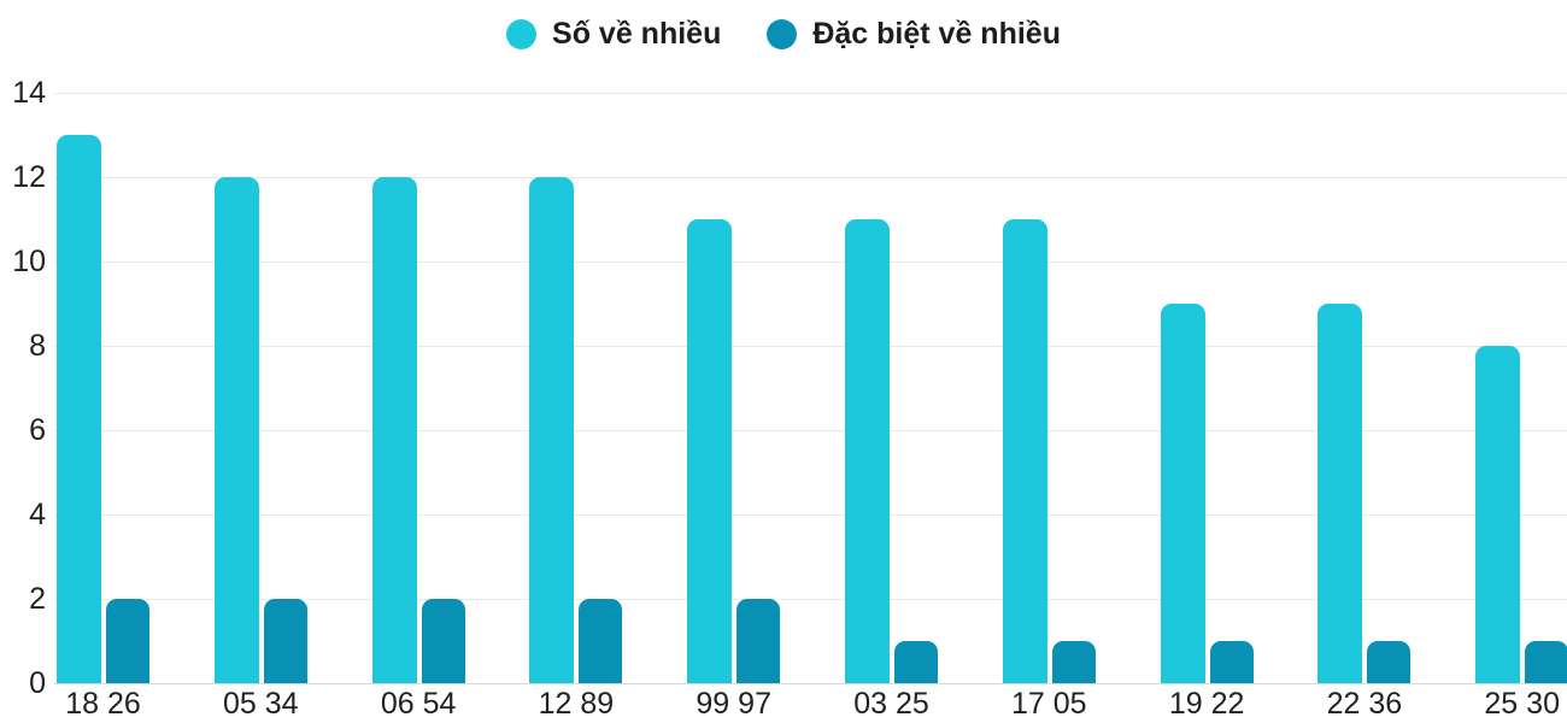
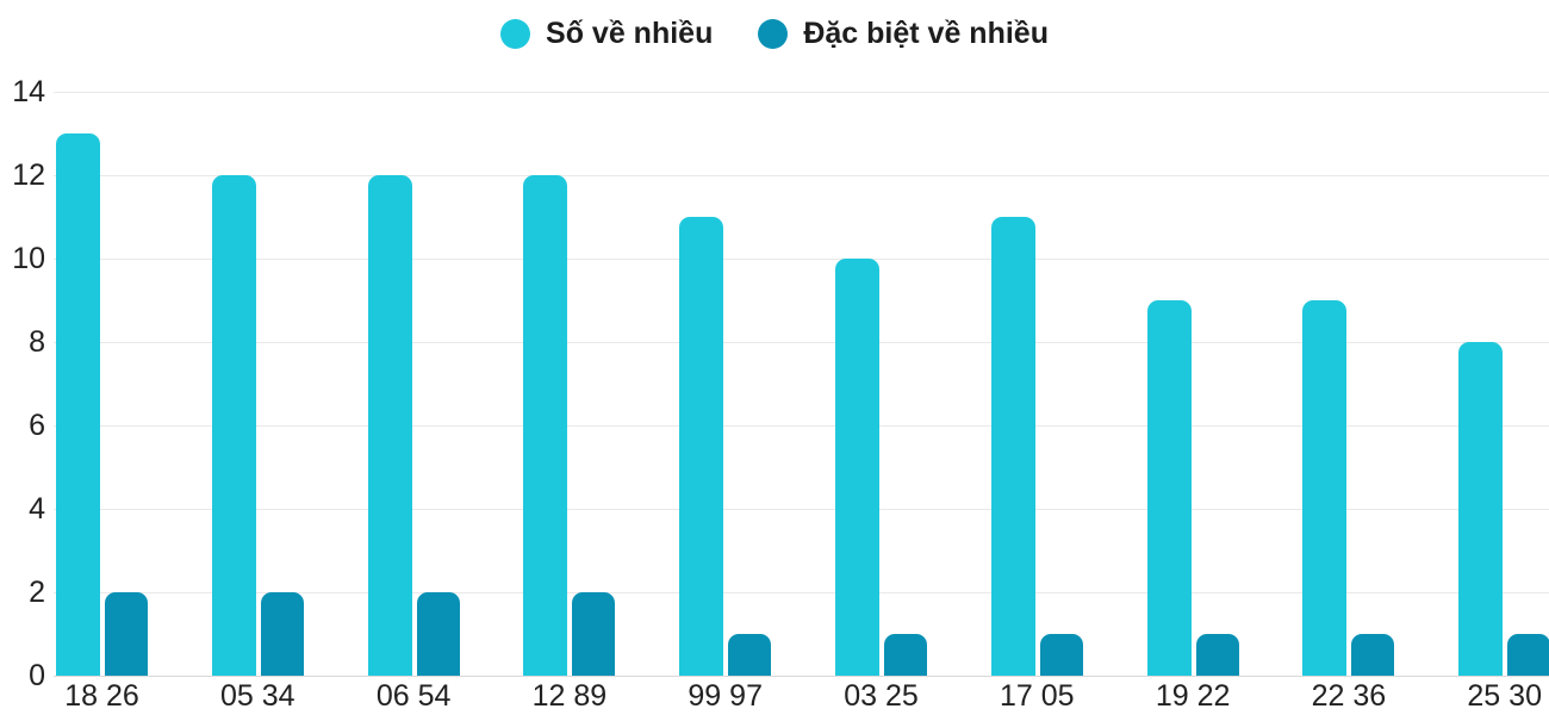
Đặc biệt về nhiều/99 97: 2 -> 1
Số về nhiều/03 25: 11 -> 10
